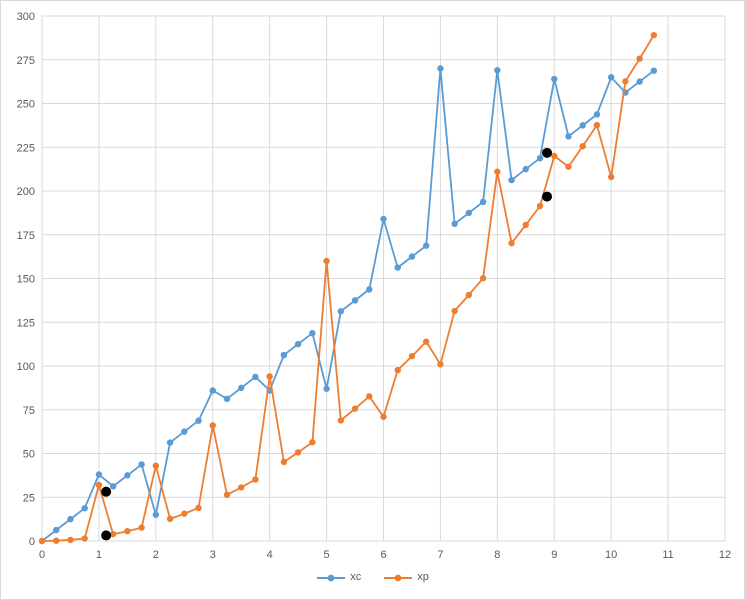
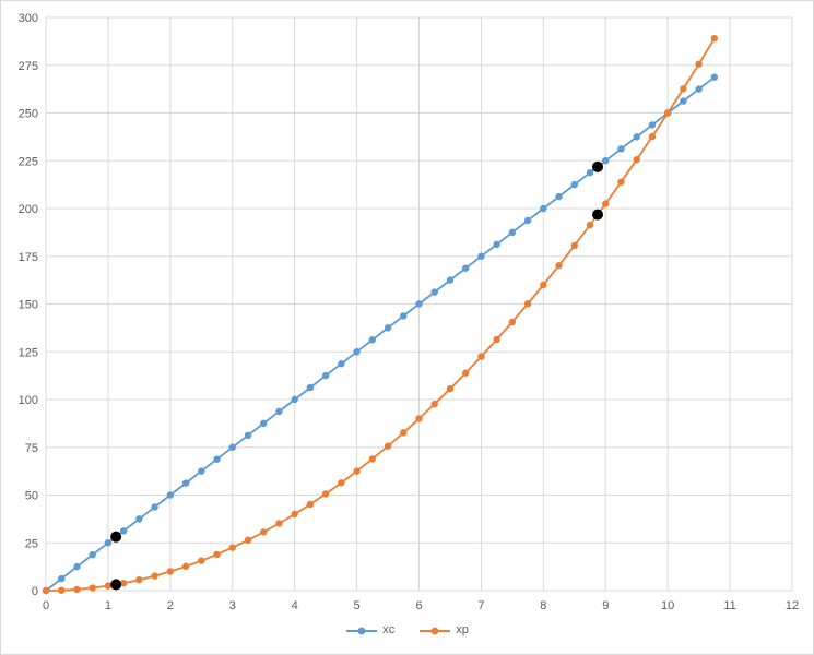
xc/1: 38 -> 25
xp/1: 32 -> 2
xc/2: 15 -> 50
xp/2: 43 -> 10
xc/3: 86 -> 75
xp/3: 66 -> 22
xc/4: 86 -> 100
xp/4: 94 -> 40
xc/5: 87 -> 125
xp/5: 160 -> 62
xc/6: 184 -> 150
xp/6: 71 -> 90
xc/7: 270 -> 175
xp/7: 101 -> 122
xc/8: 269 -> 200
xp/8: 211 -> 160
xc/9: 264 -> 225
xp/9: 220 -> 202
xc/10: 265 -> 250
xp/10: 208 -> 250
